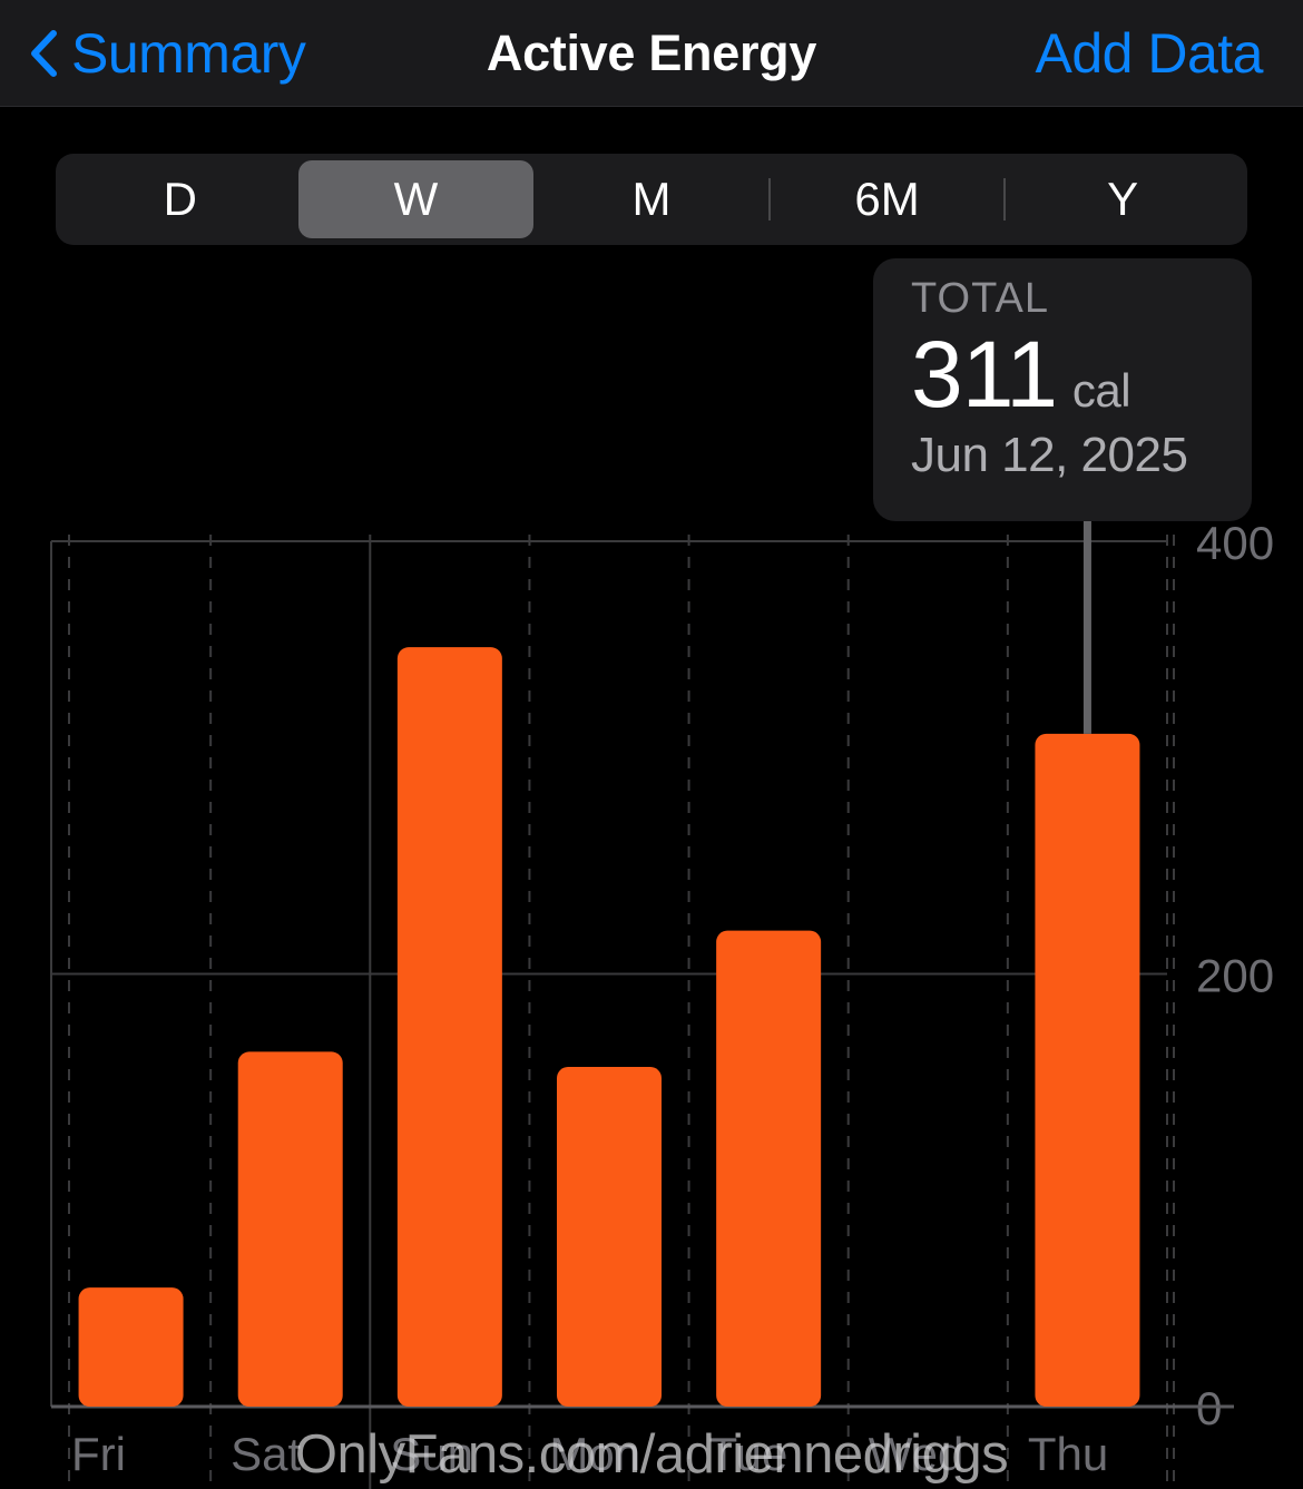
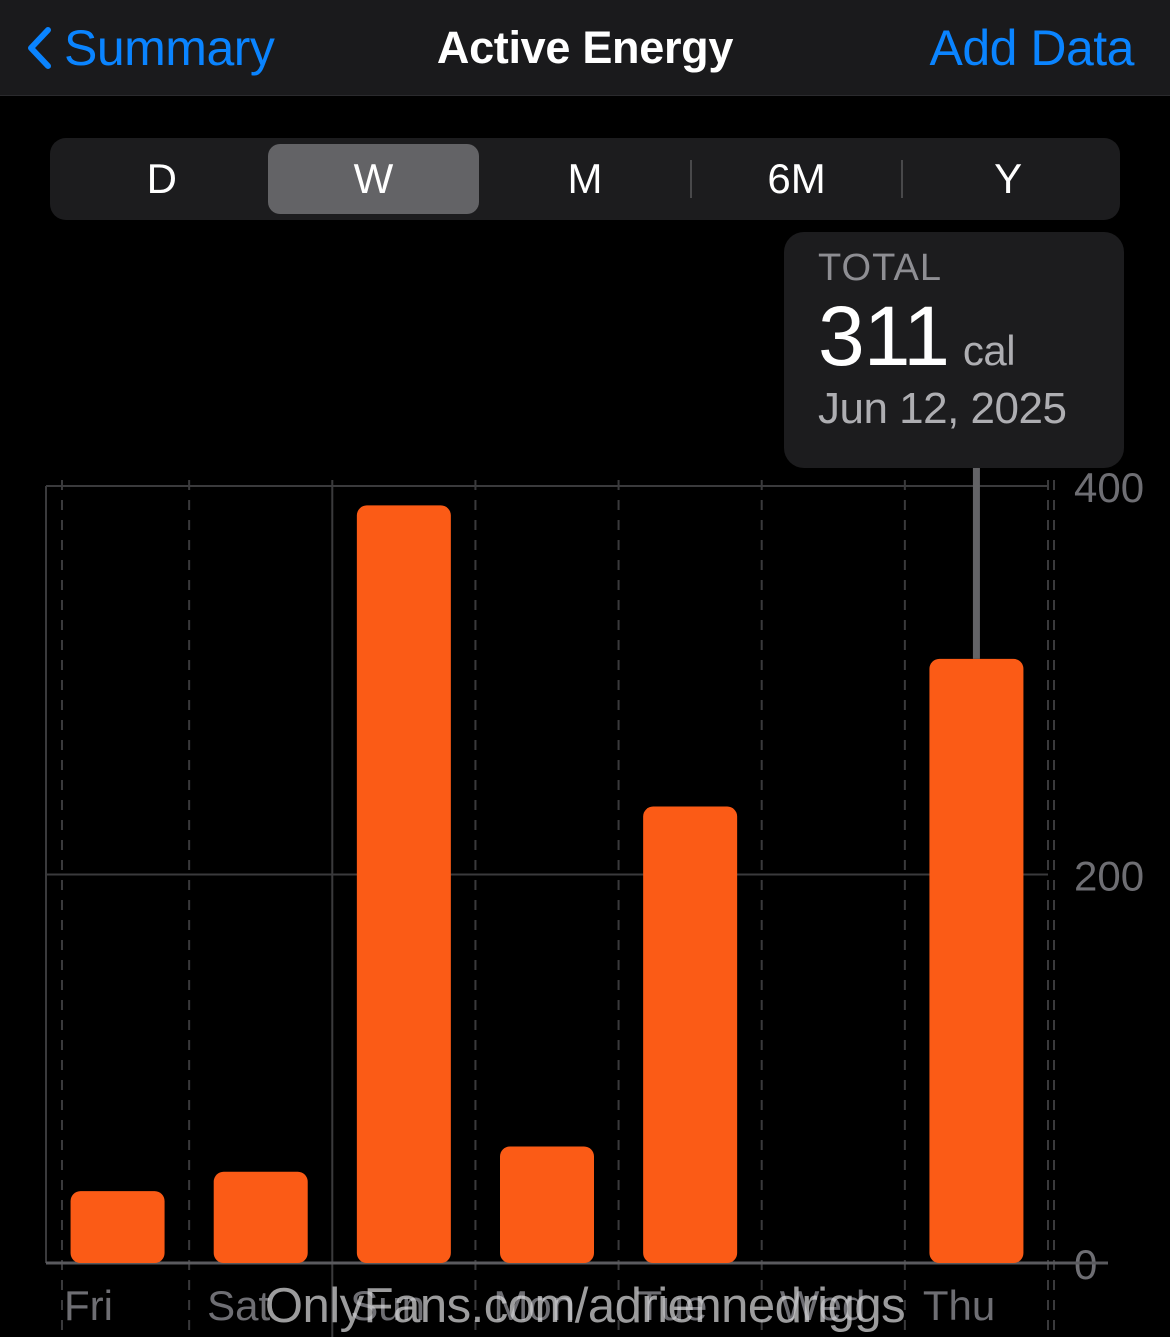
Fri: 55 -> 37
Sat: 164 -> 47
Sun: 351 -> 390
Mon: 157 -> 60
Tue: 220 -> 235
